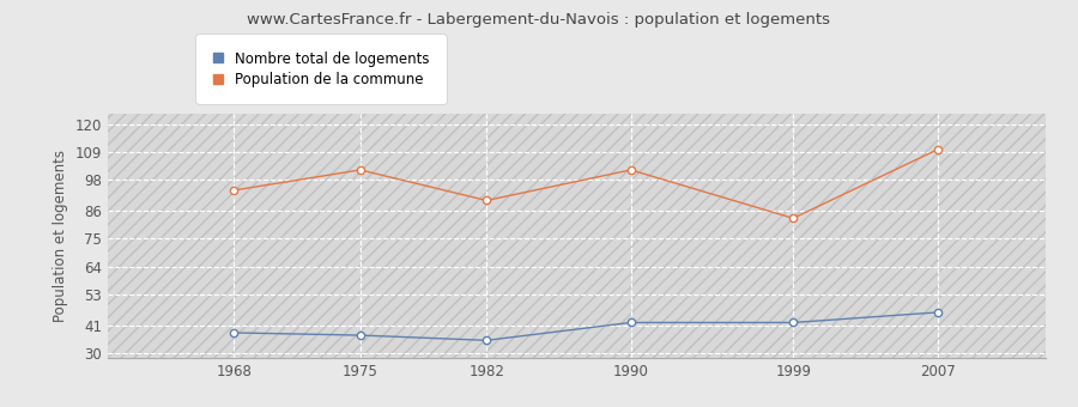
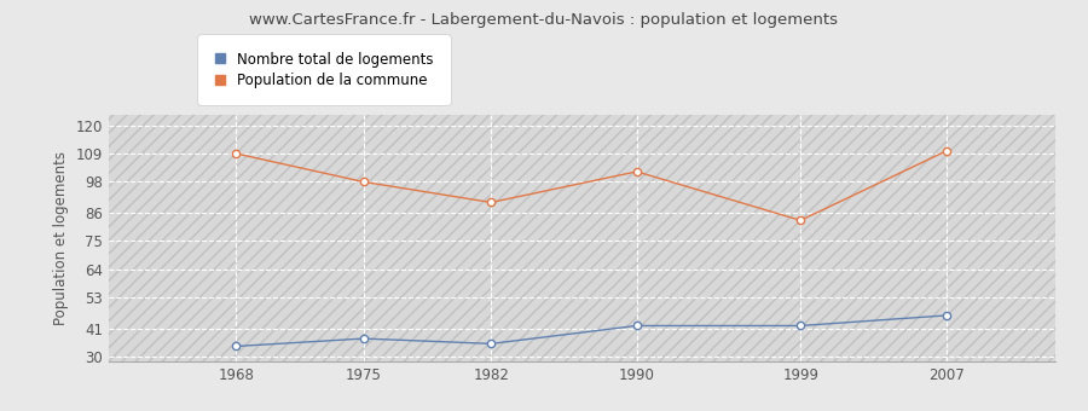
Nombre total de logements/1968: 38 -> 34
Population de la commune/1968: 94 -> 109
Population de la commune/1975: 102 -> 98
